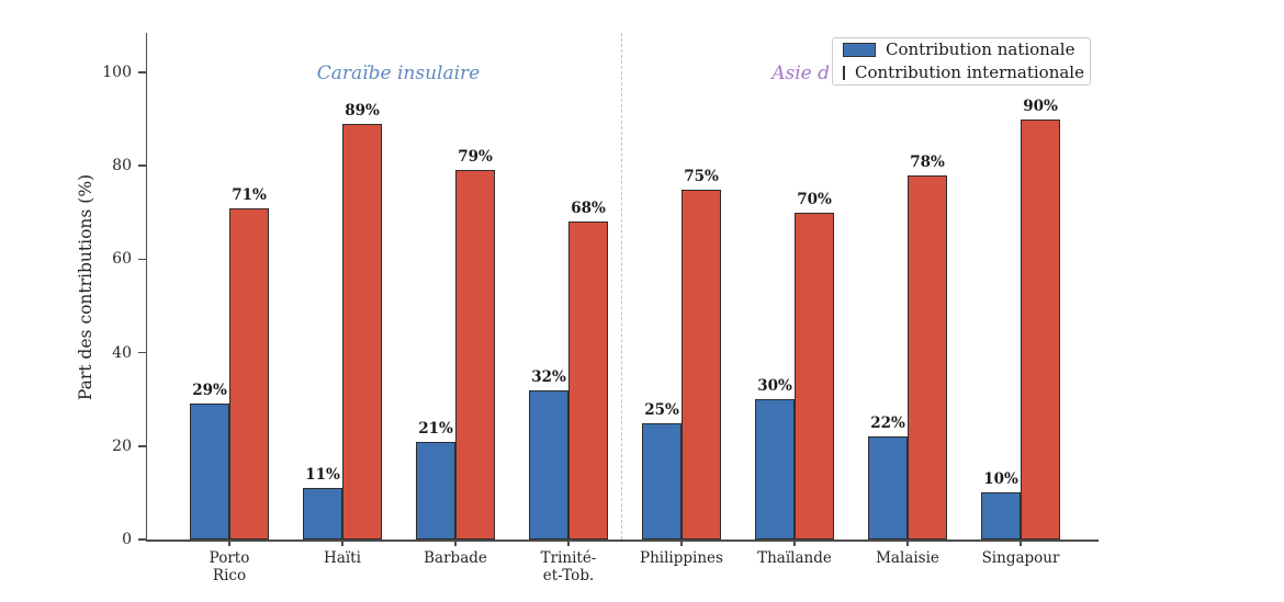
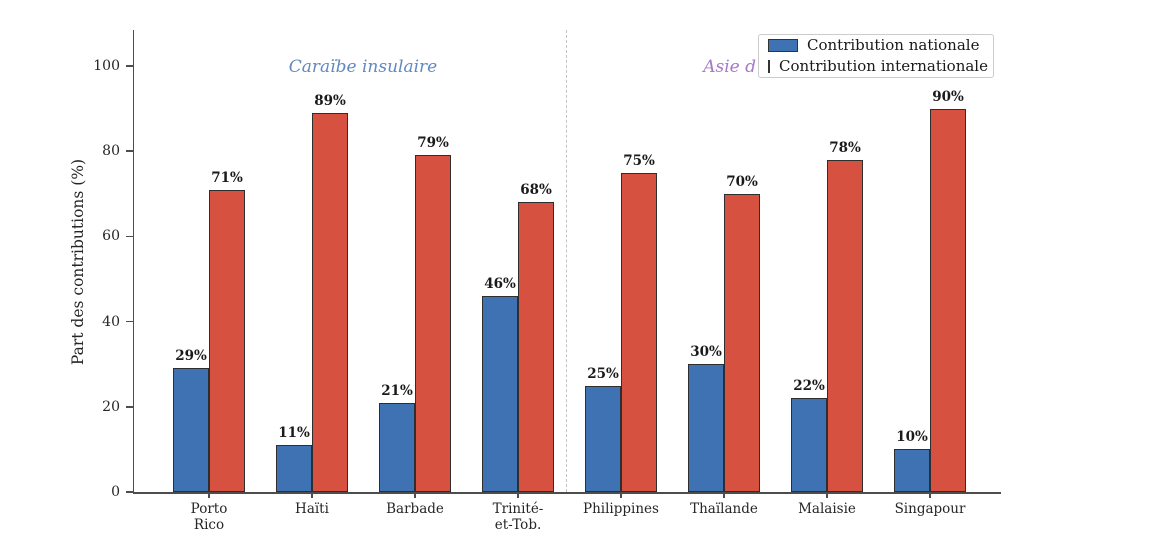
Contribution nationale/Trinité- et-Tob.: 32% -> 46%
